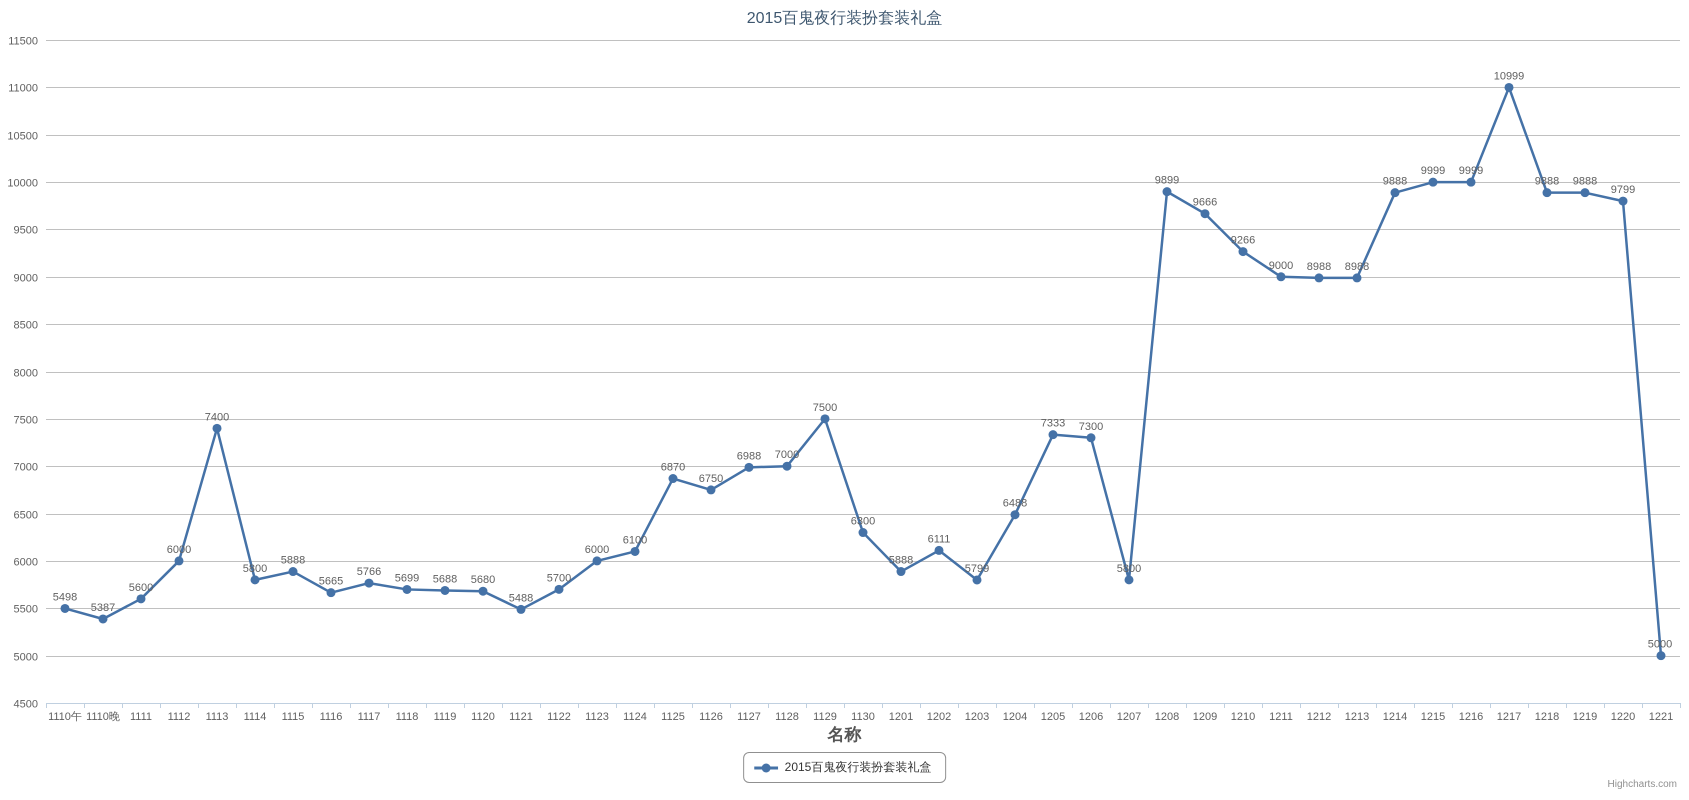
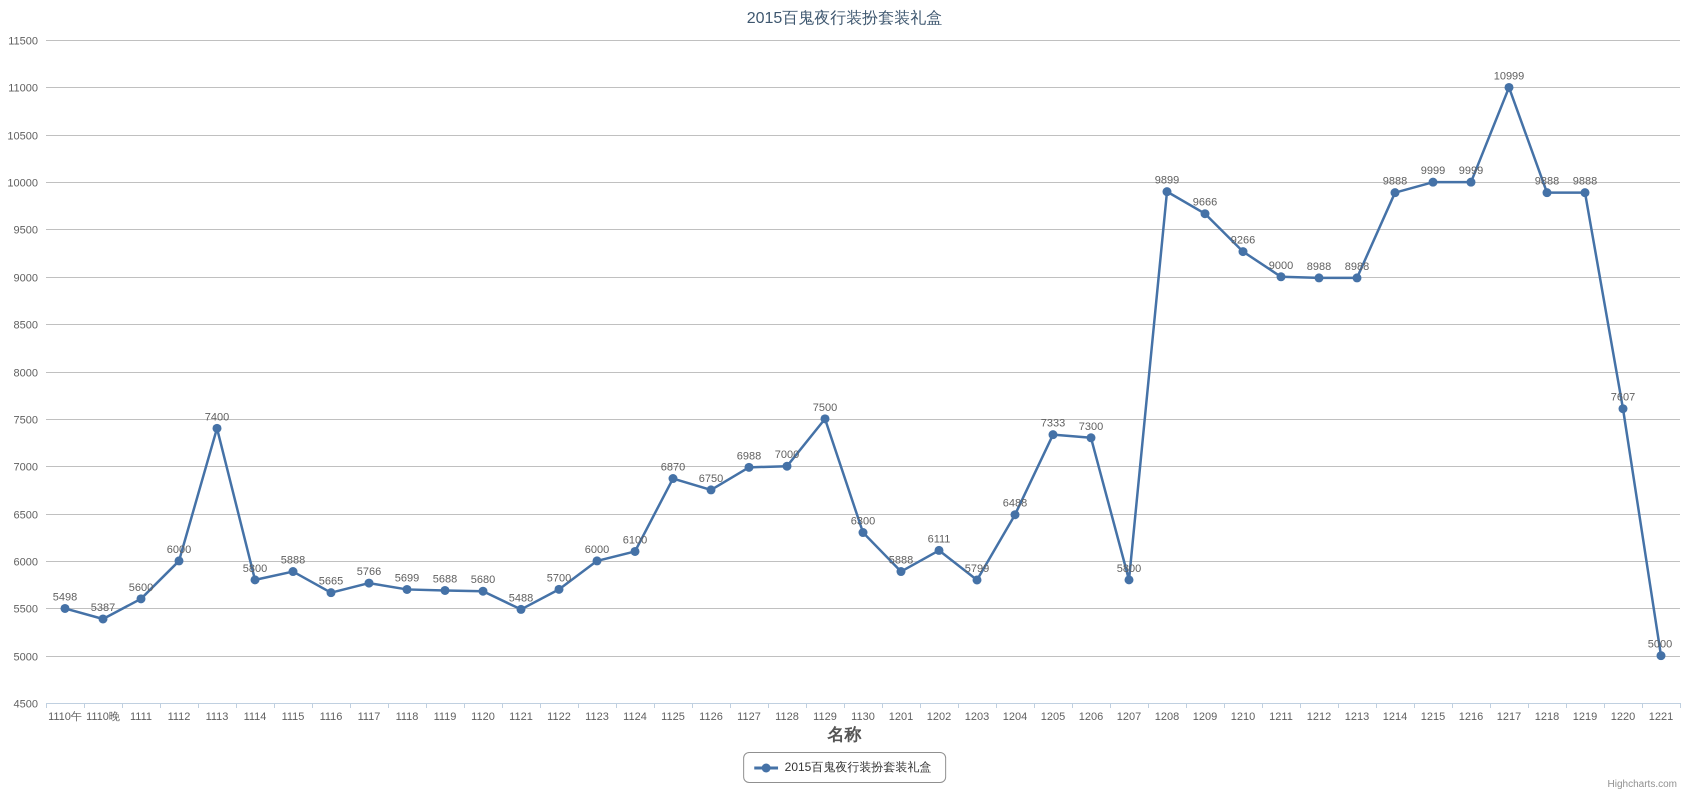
1220: 9799 -> 7607
